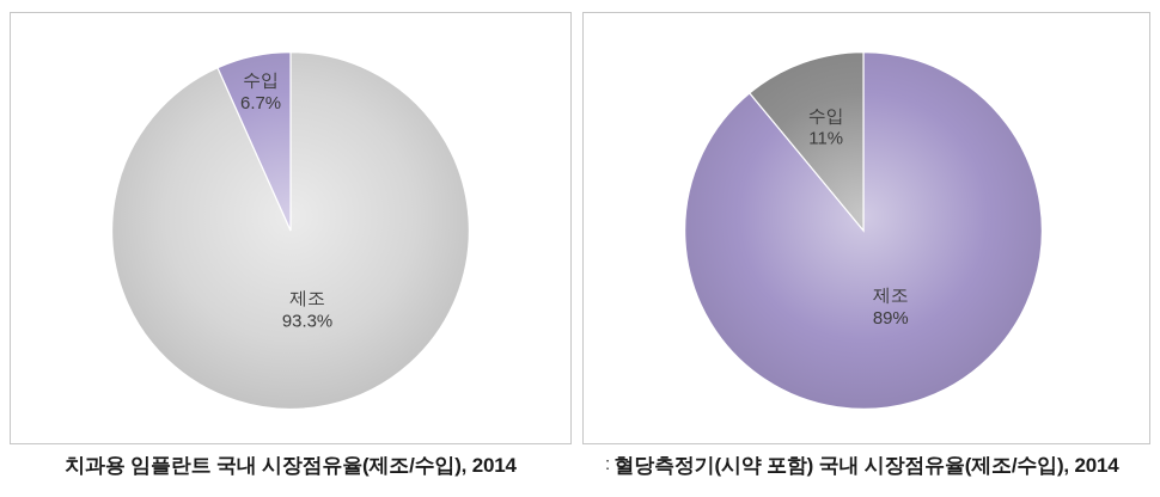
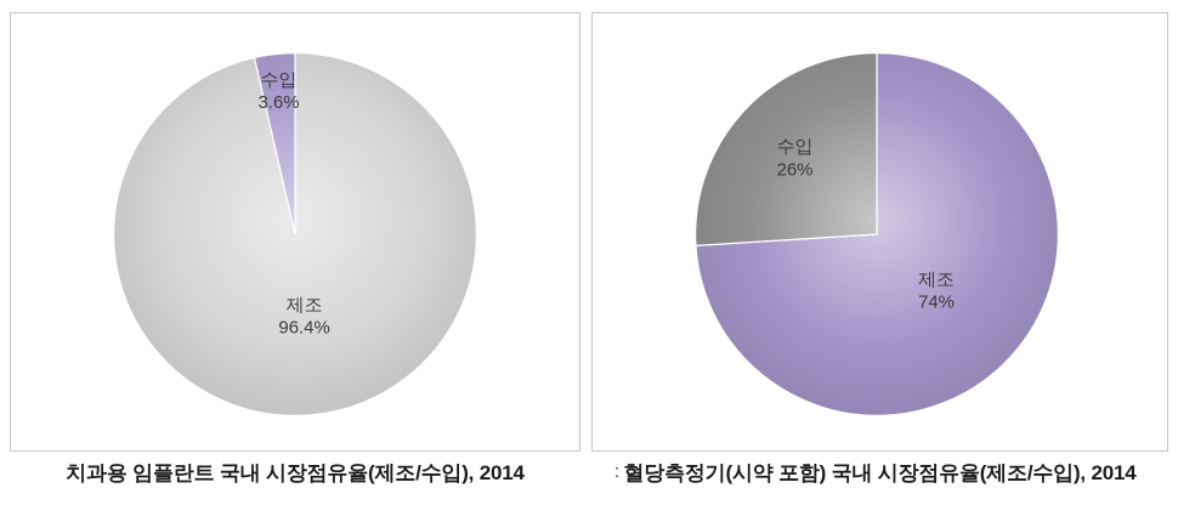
치과용 임플란트 국내 시장점유율(제조/수입), 2014/제조: 93.3% -> 96.4%
치과용 임플란트 국내 시장점유율(제조/수입), 2014/수입: 6.7% -> 3.6%
혈당측정기(시약 포함) 국내 시장점유율(제조/수입), 2014/제조: 89% -> 74%
혈당측정기(시약 포함) 국내 시장점유율(제조/수입), 2014/수입: 11% -> 26%
